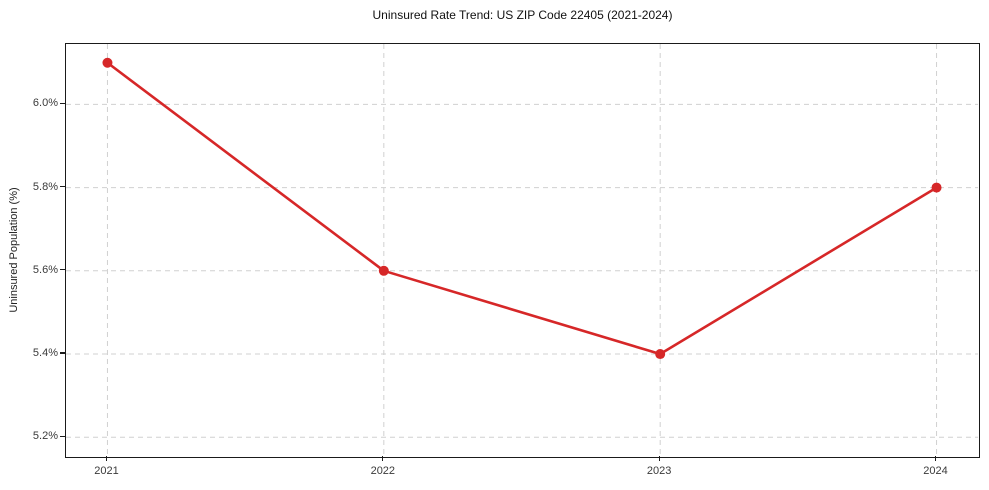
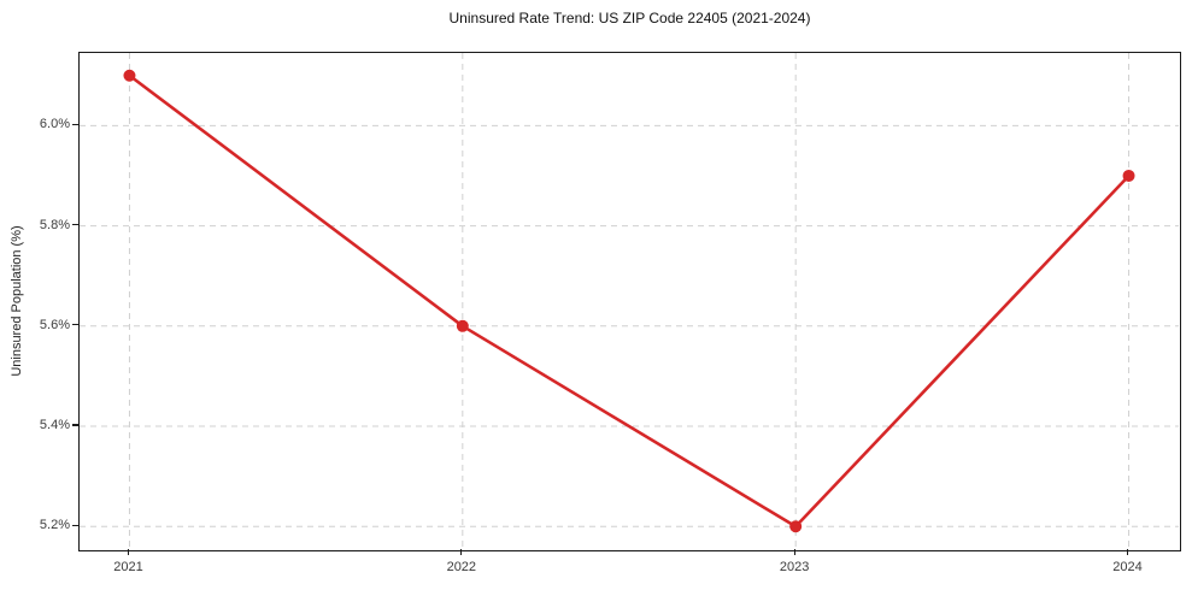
2023: 5.4% -> 5.2%
2024: 5.8% -> 5.9%
